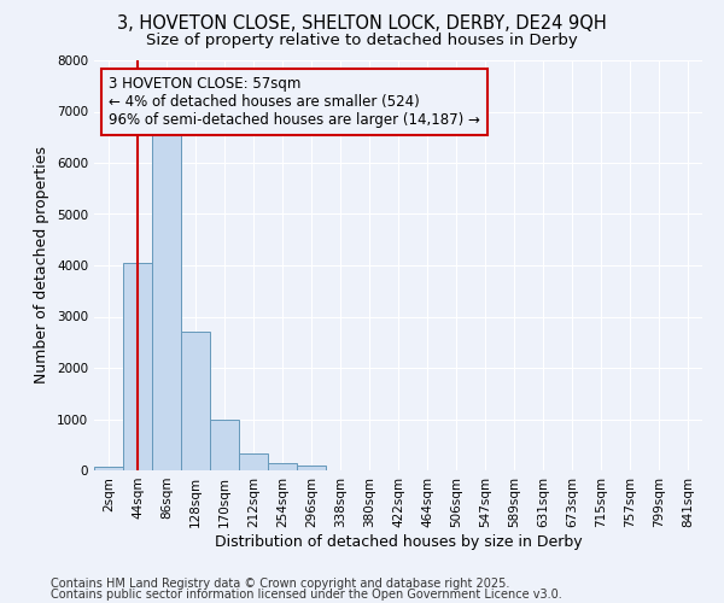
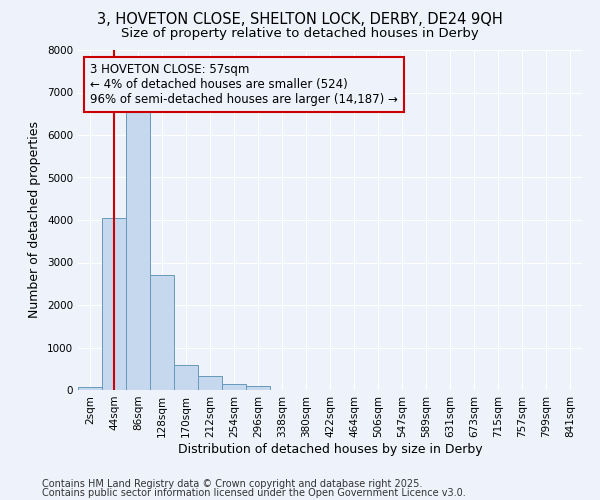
170sqm: 980 -> 600
